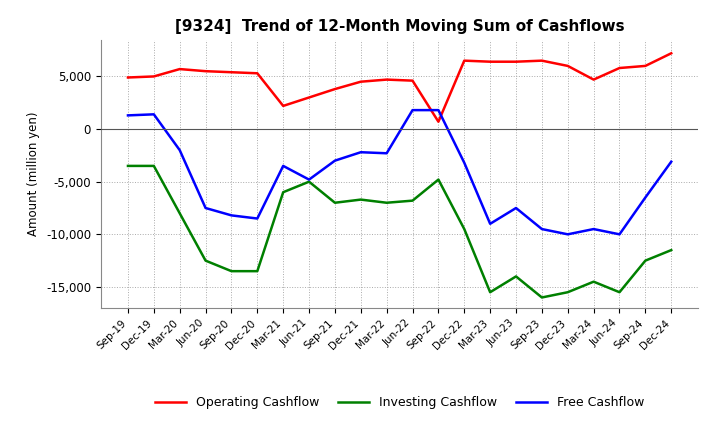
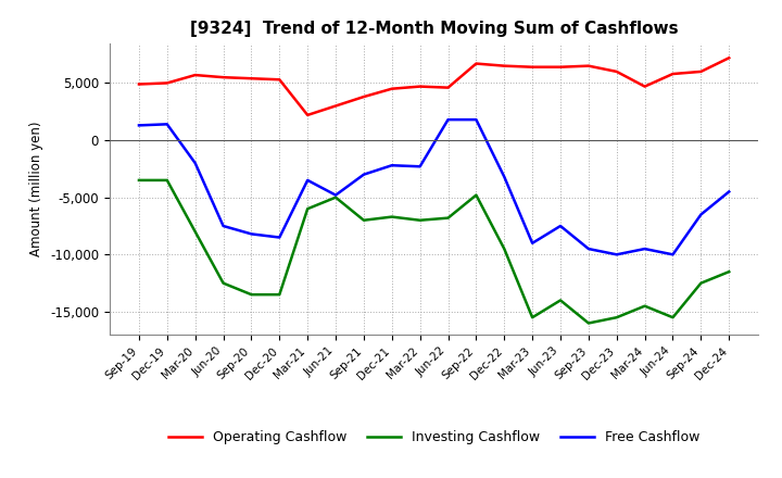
Operating Cashflow/Sep-22: 700 -> 6,700
Free Cashflow/Dec-24: -3,100 -> -4,500
